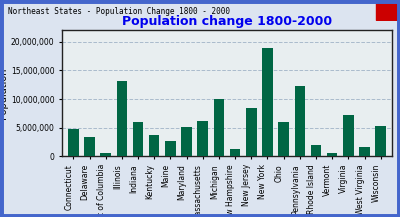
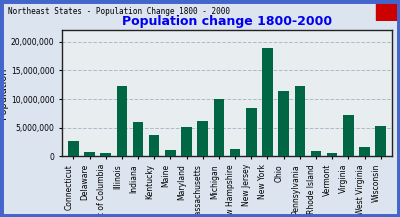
Connecticut: 4,800,000 -> 2,700,000
Delaware: 3,400,000 -> 700,000
Illinois: 13,200,000 -> 12,200,000
Maine: 2,600,000 -> 1,100,000
Ohio: 6,000,000 -> 11,400,000
Rhode Island: 2,000,000 -> 900,000
